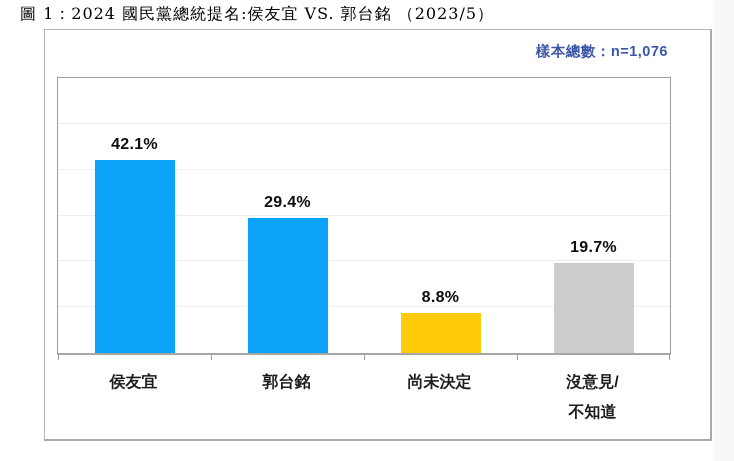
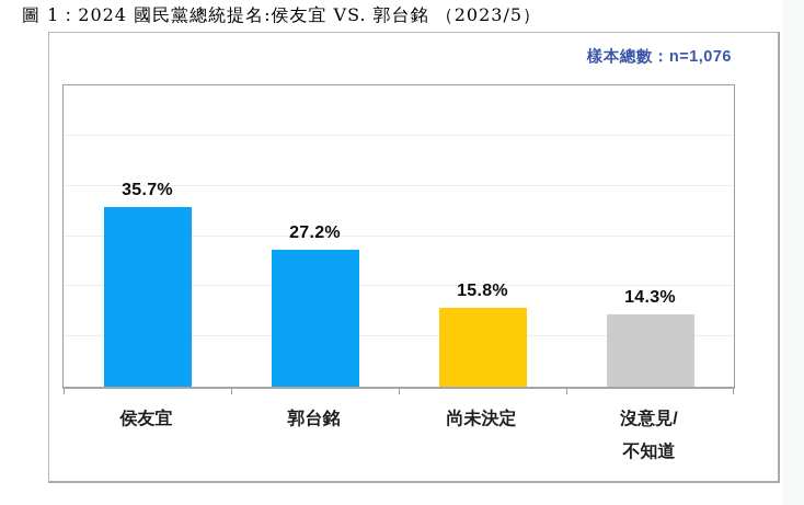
侯友宜: 42.1% -> 35.7%
郭台銘: 29.4% -> 27.2%
尚未決定: 8.8% -> 15.8%
沒意見/不知道: 19.7% -> 14.3%
